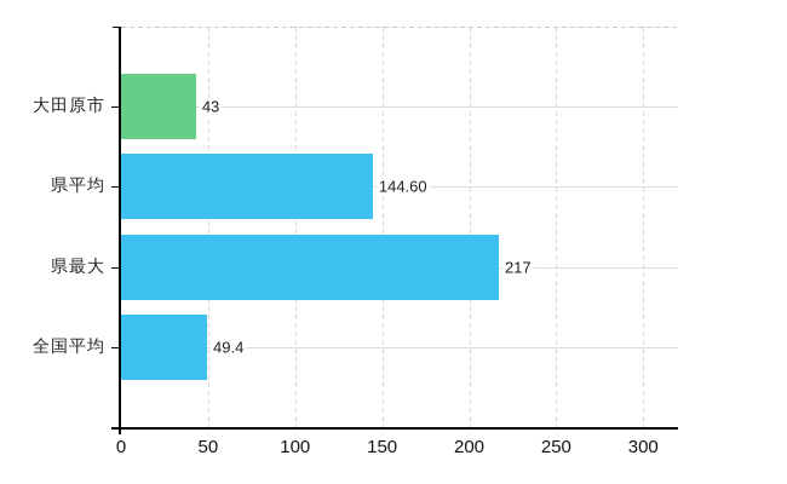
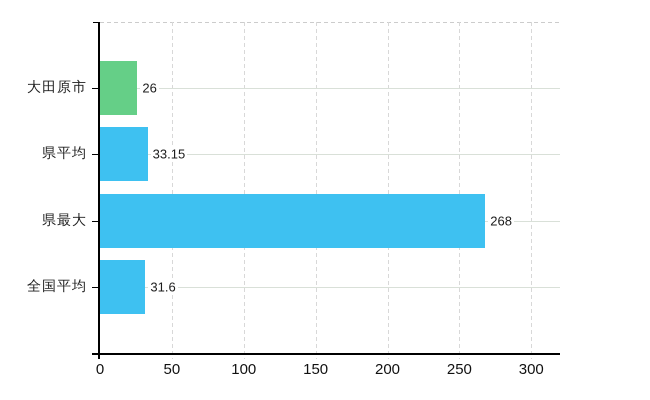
大田原市: 43 -> 26
県平均: 144.60 -> 33.15
県最大: 217 -> 268
全国平均: 49.4 -> 31.6
